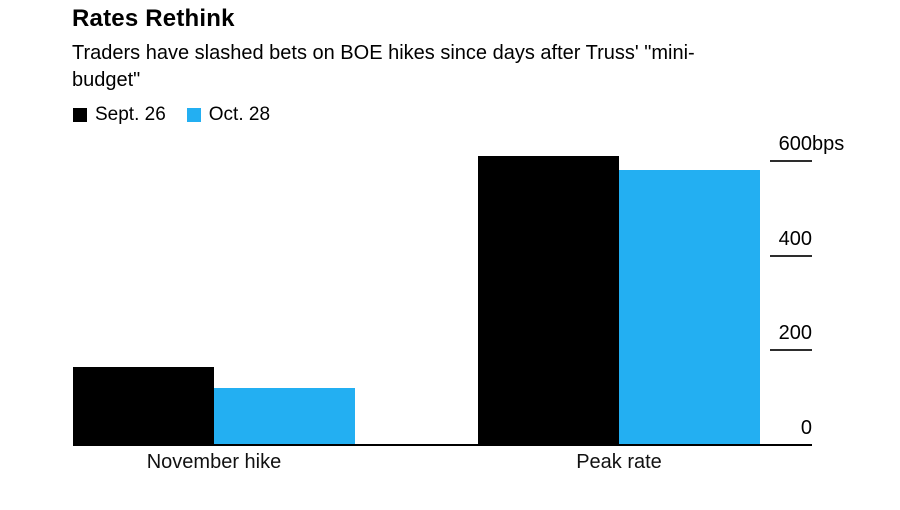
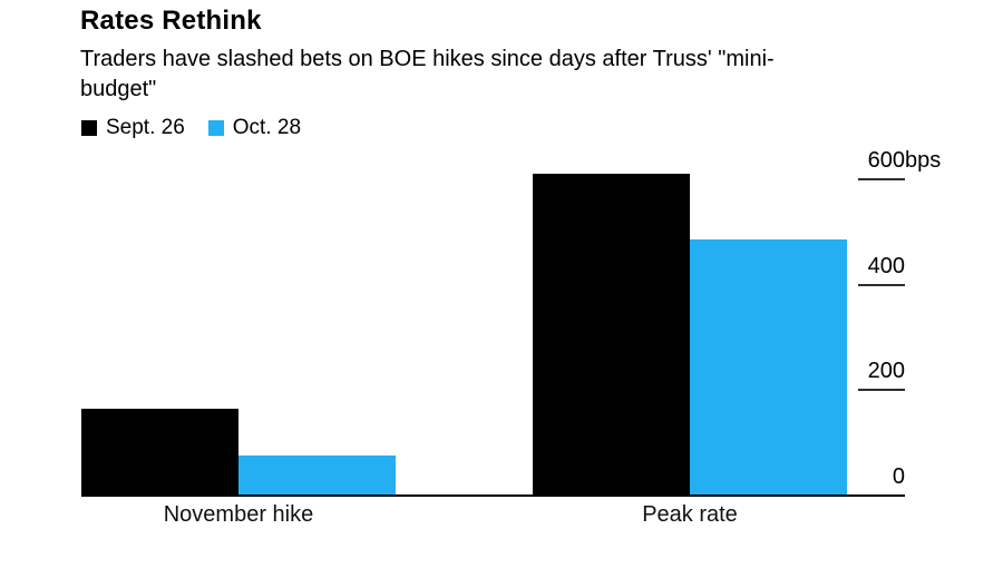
Oct. 28/November hike: 120 -> 80
Oct. 28/Peak rate: 580 -> 480
